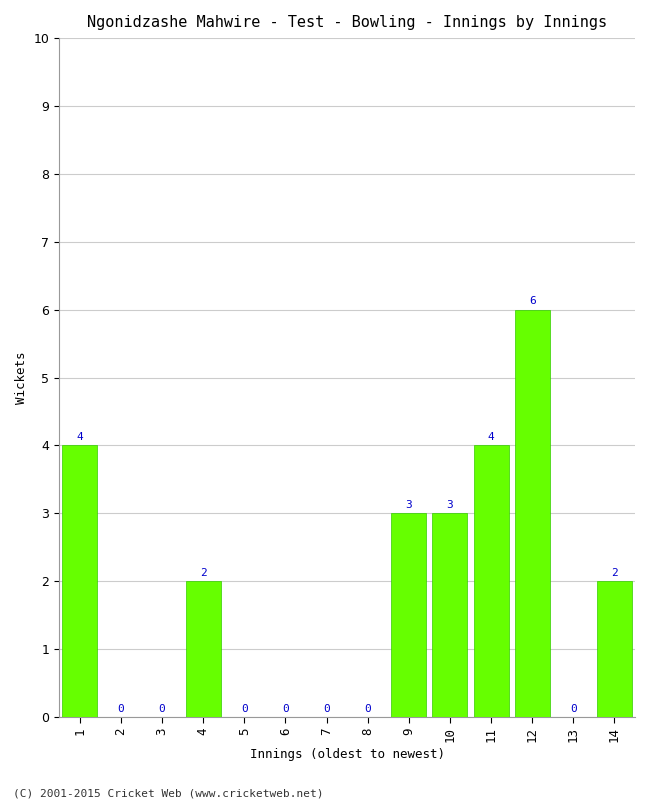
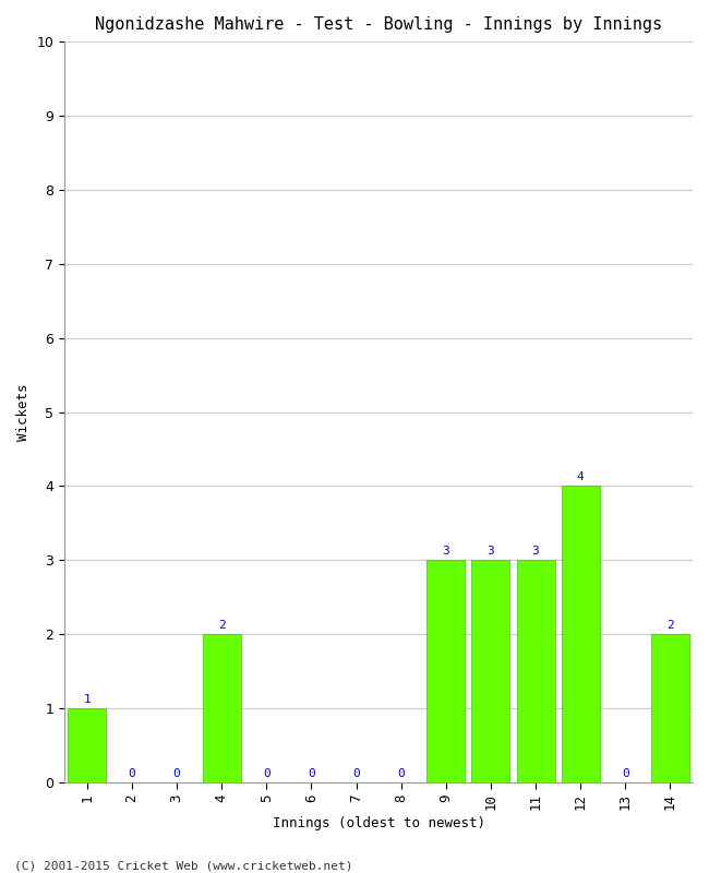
1: 4 -> 1
11: 4 -> 3
12: 6 -> 4
